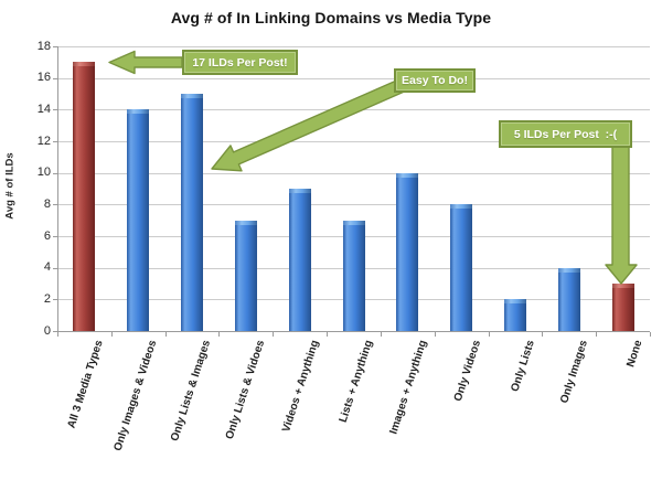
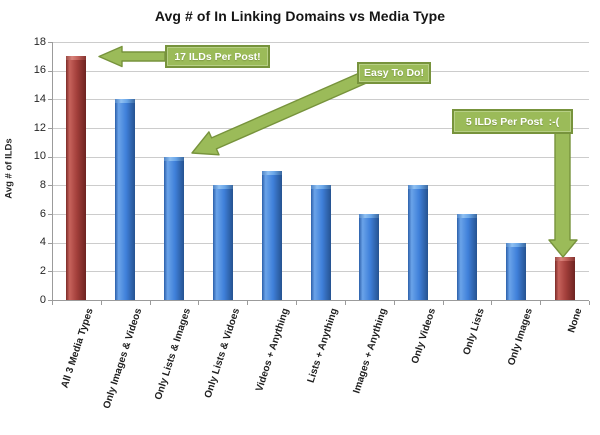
Only Lists & Images: 15 -> 10
Only Lists & Vidoes: 7 -> 8
Lists + Anything: 7 -> 8
Images + Anything: 10 -> 6
Only Lists: 2 -> 6
